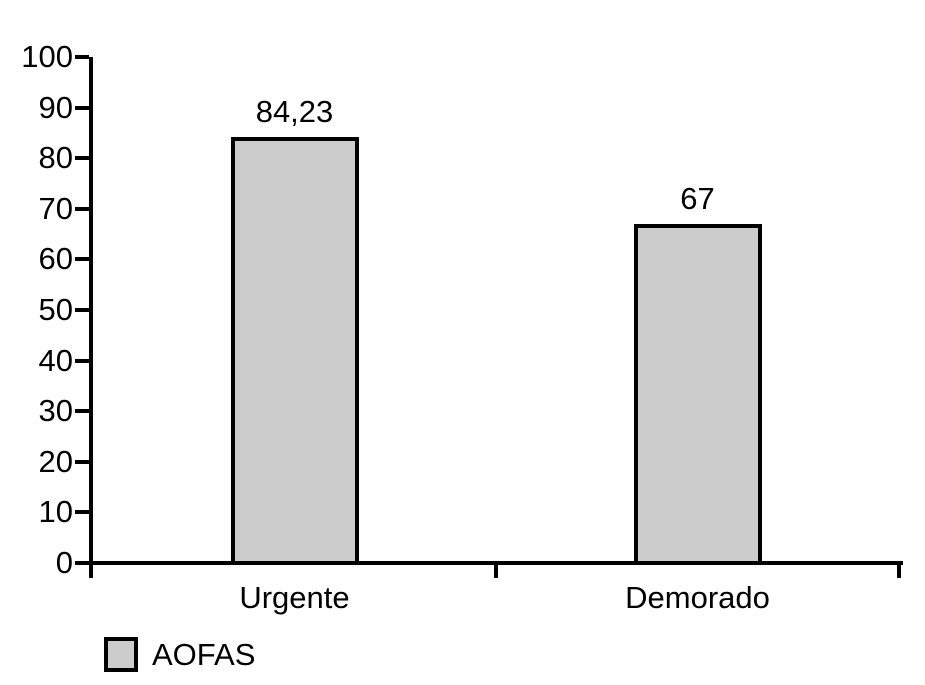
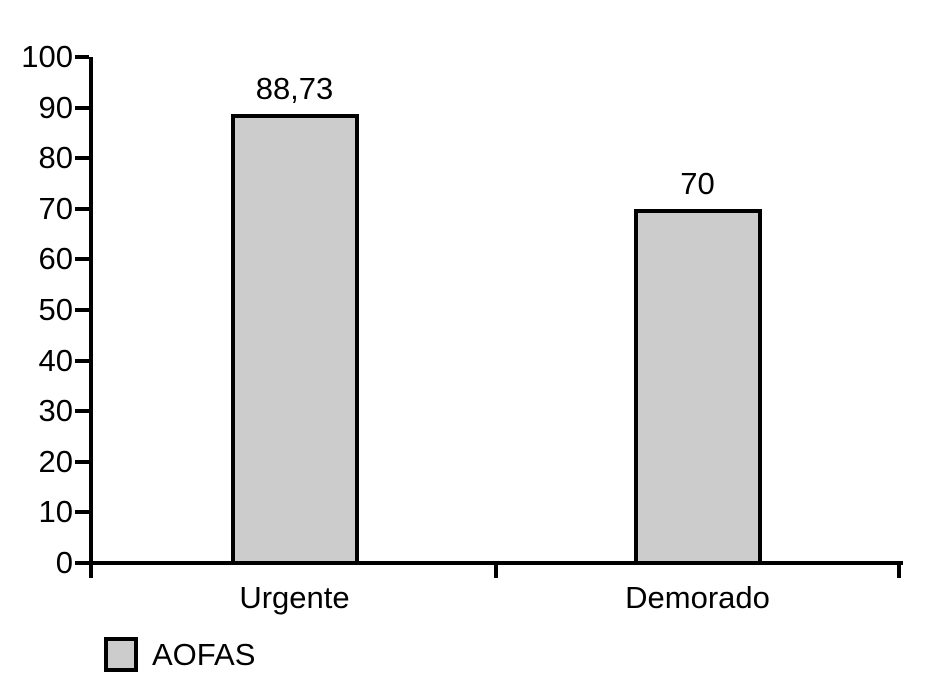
Urgente: 84,23 -> 88,73
Demorado: 67 -> 70
